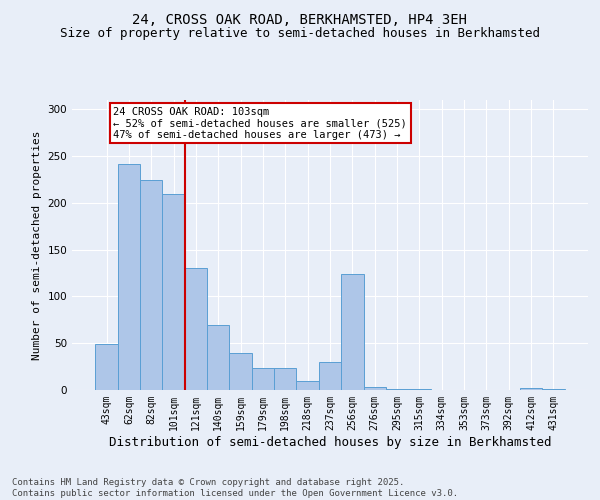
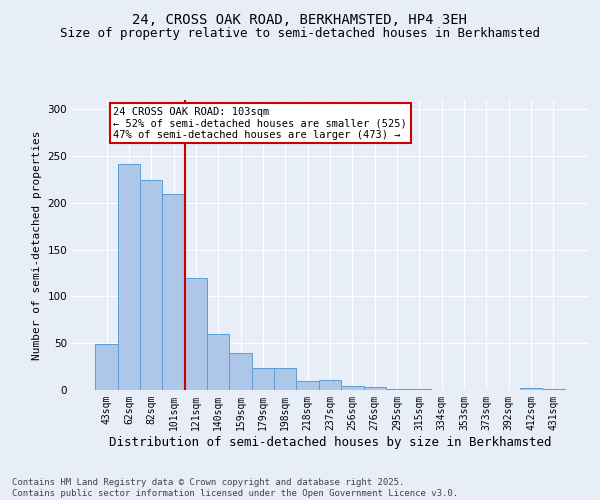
121sqm: 130 -> 120
140sqm: 70 -> 60
237sqm: 30 -> 11
256sqm: 124 -> 4
